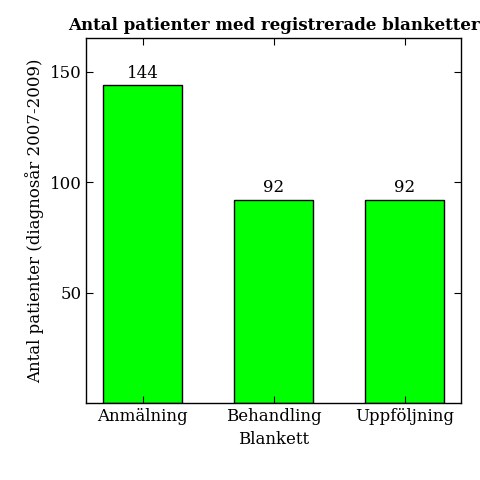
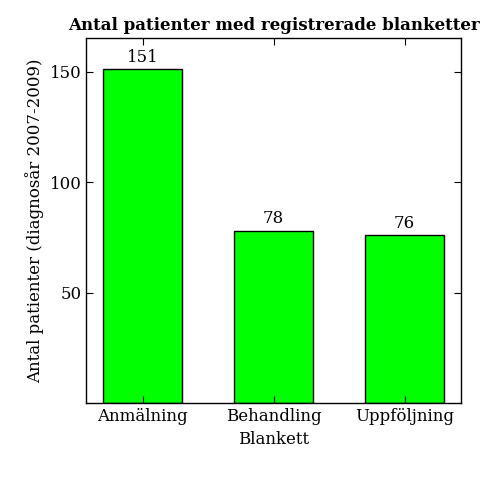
Anmälning: 144 -> 151
Behandling: 92 -> 78
Uppföljning: 92 -> 76
